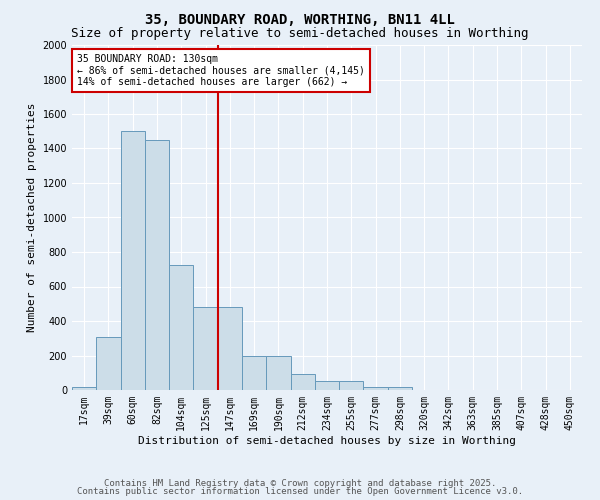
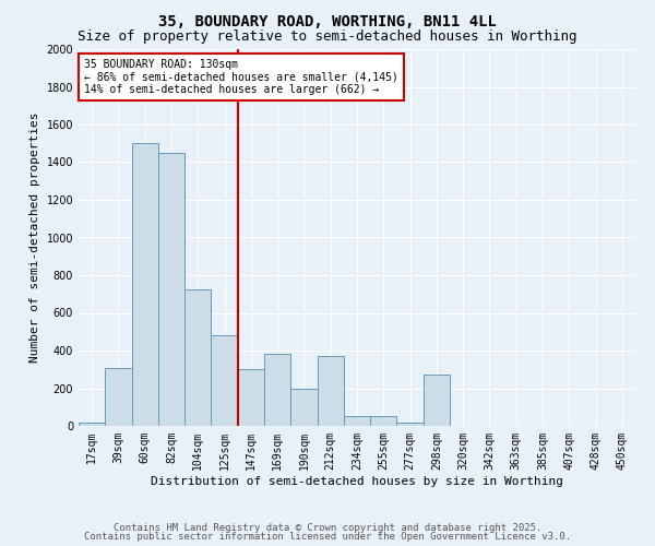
147sqm: 480 -> 300
169sqm: 200 -> 380
212sqm: 90 -> 370
298sqm: 20 -> 270
